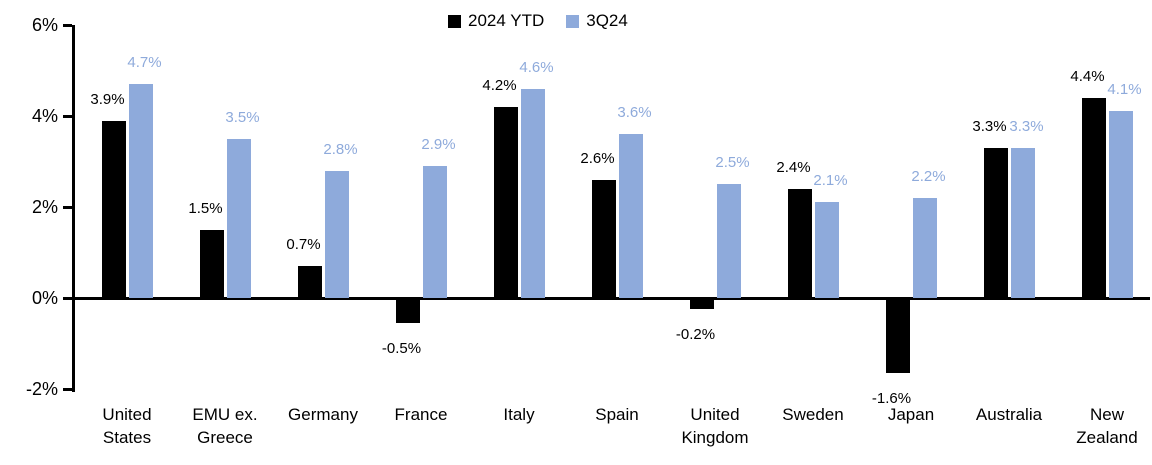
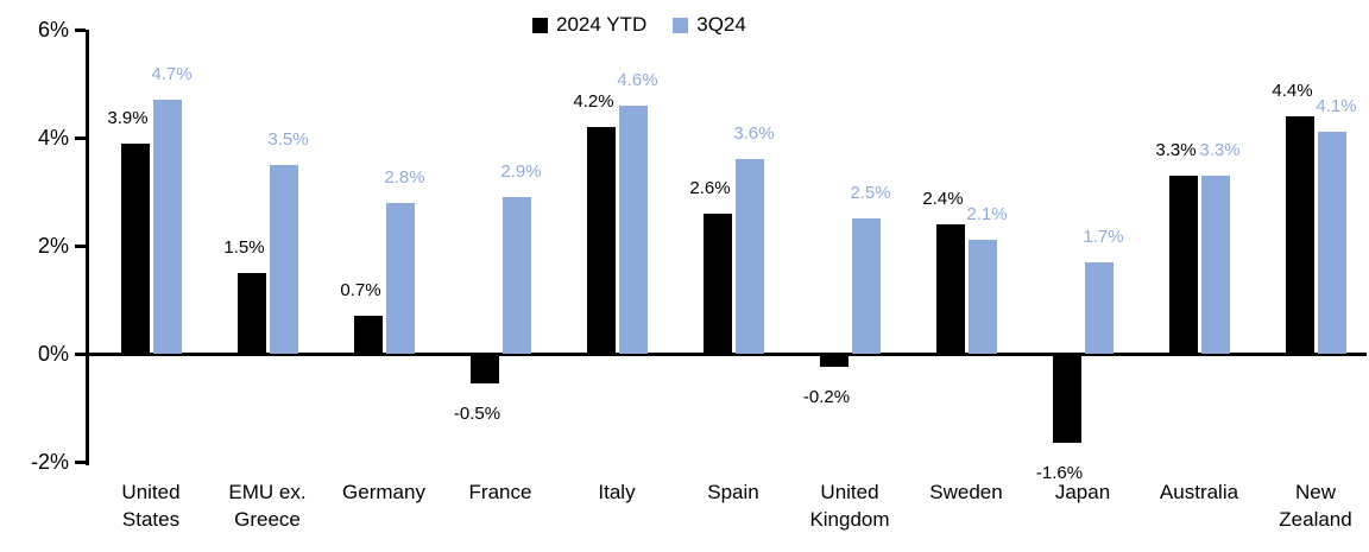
3Q24/Japan: 2.2% -> 1.7%
